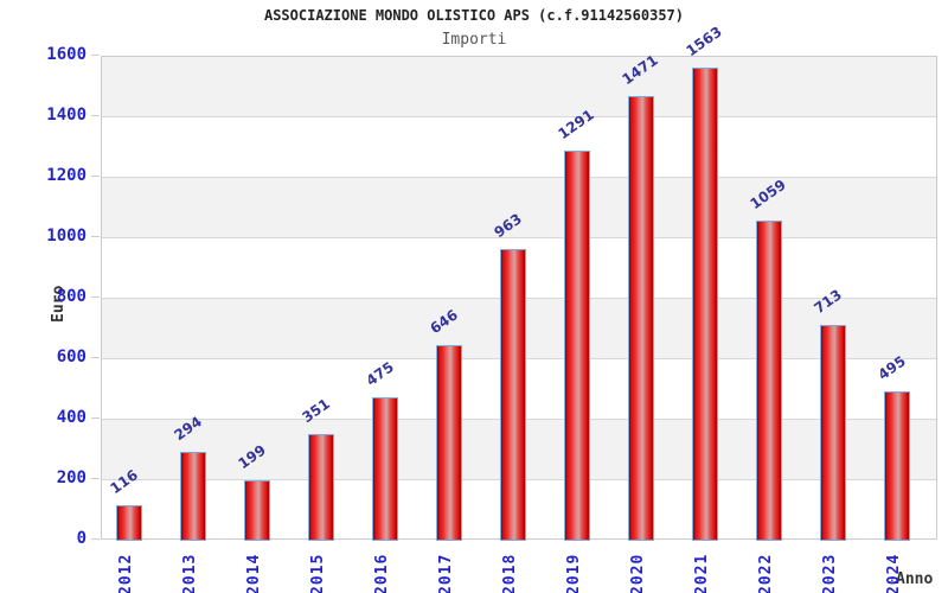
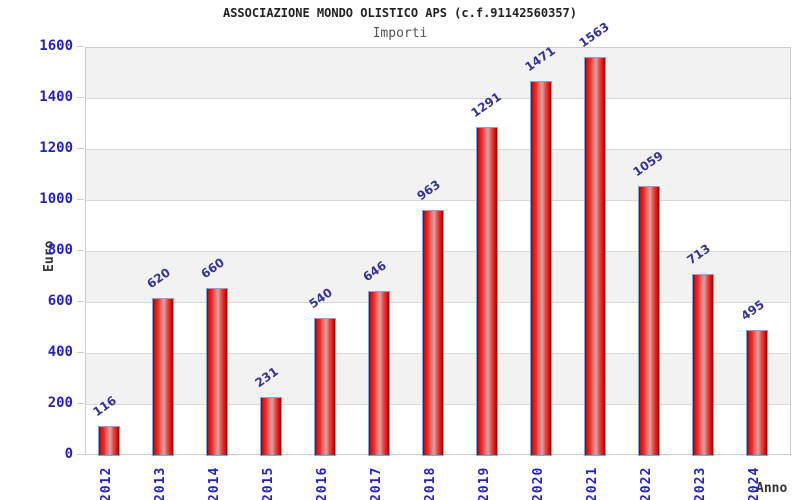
2013: 294 -> 620
2014: 199 -> 660
2015: 351 -> 231
2016: 475 -> 540
